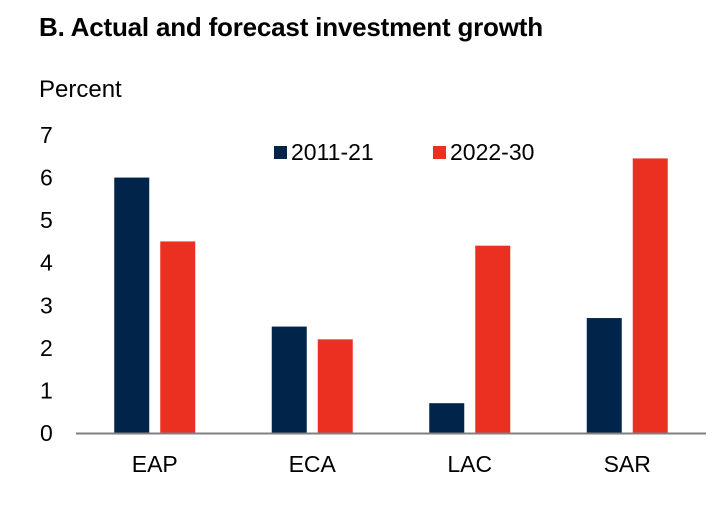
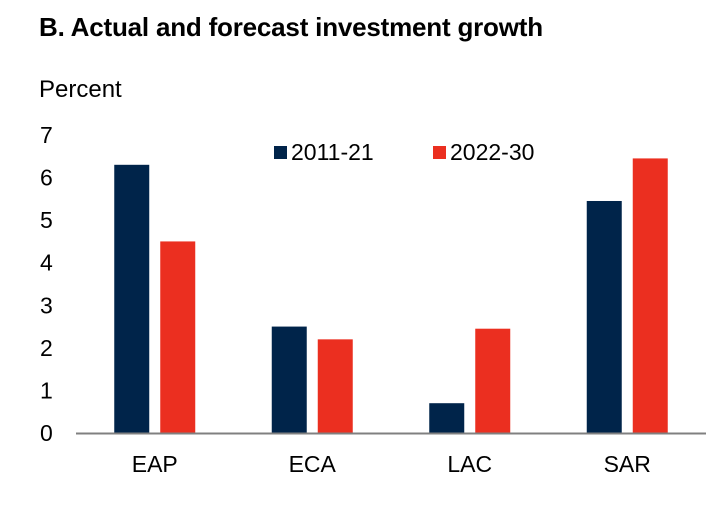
2011-21/EAP: 6.0 -> 6.3
2022-30/LAC: 4.4 -> 2.5
2011-21/SAR: 2.7 -> 5.5
